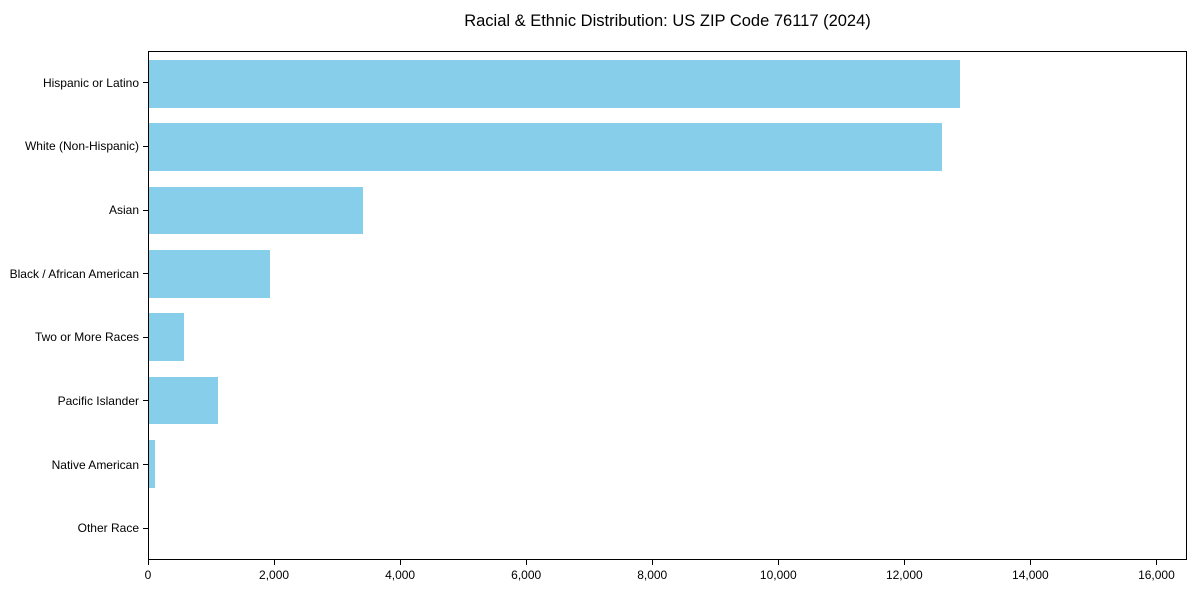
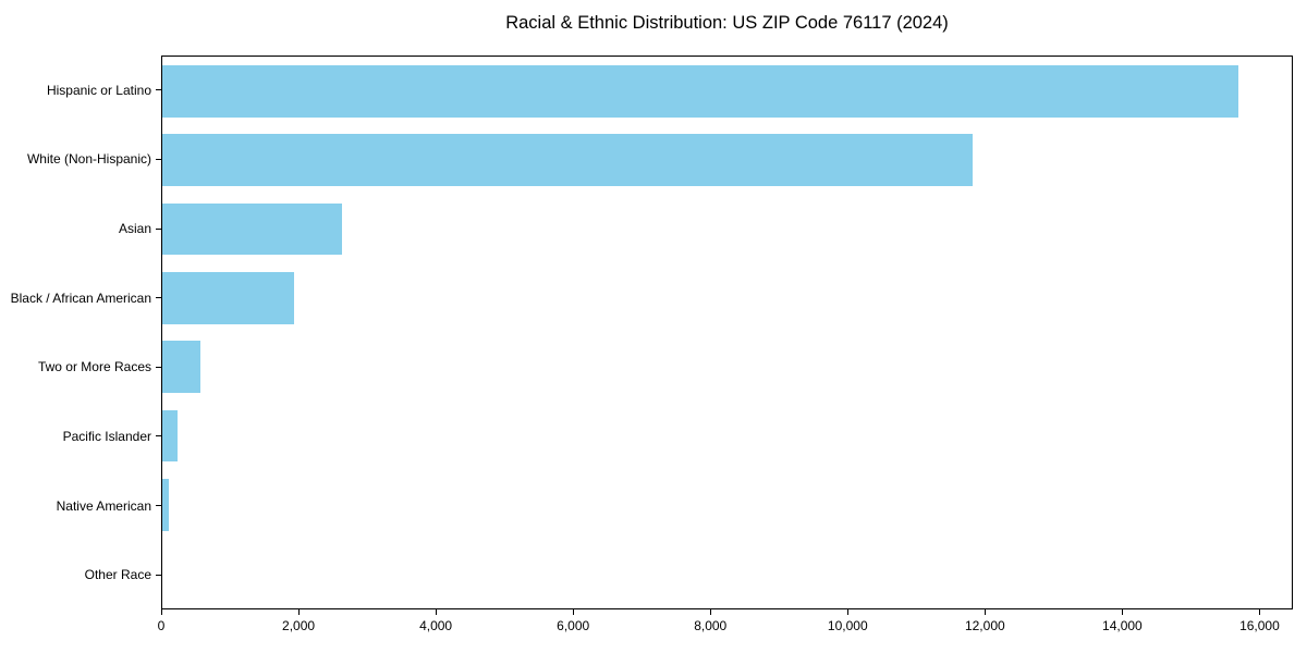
Hispanic or Latino: 12900 -> 15700
White (Non-Hispanic): 12600 -> 11800
Asian: 3400 -> 2600
Pacific Islander: 1100 -> 200
